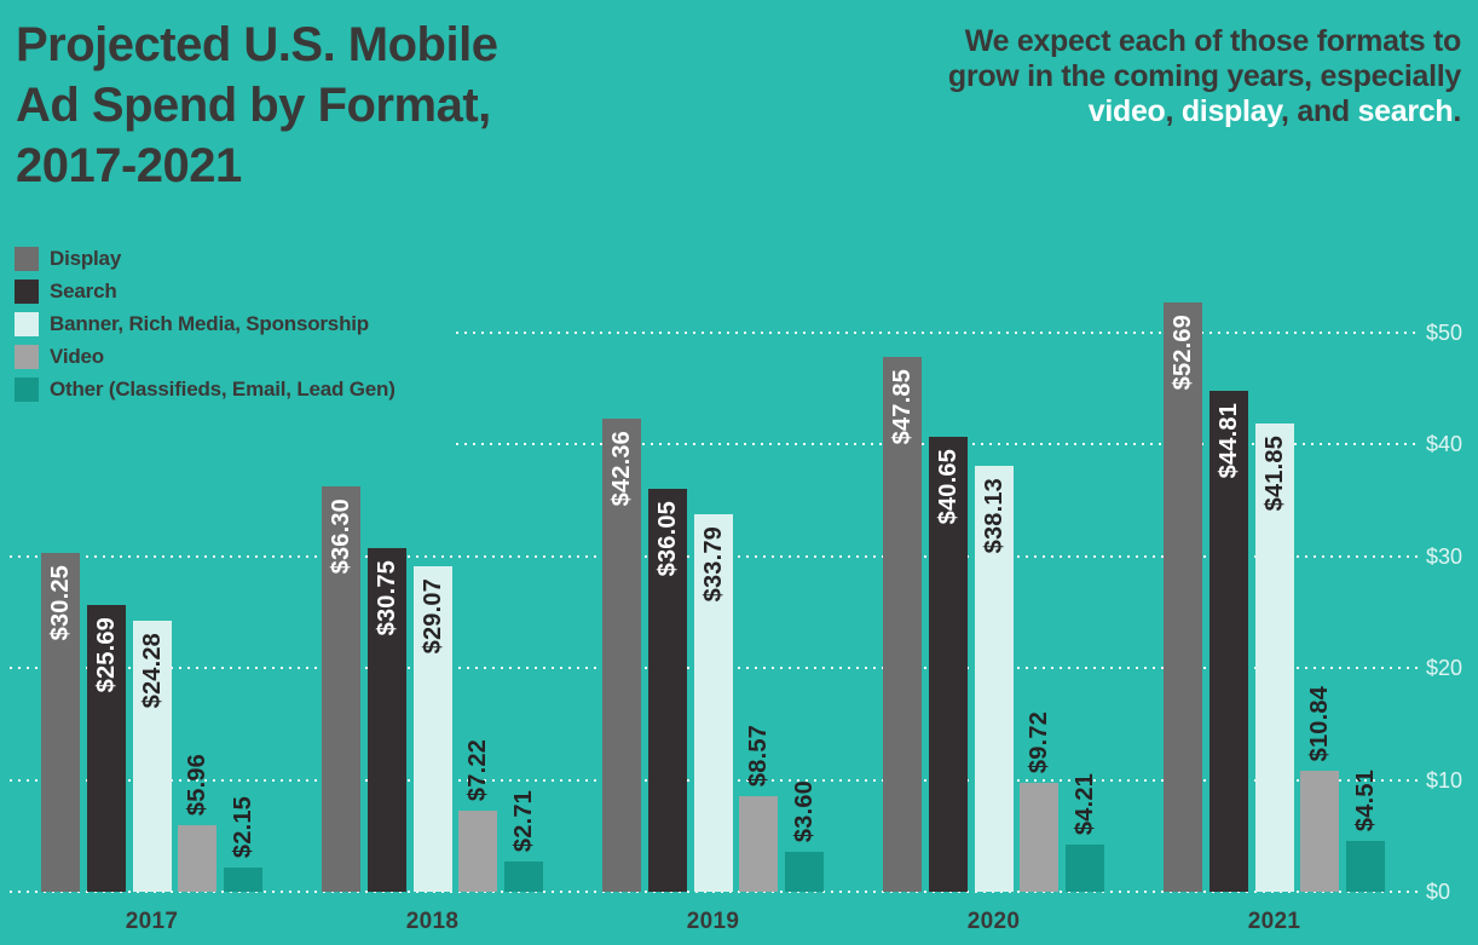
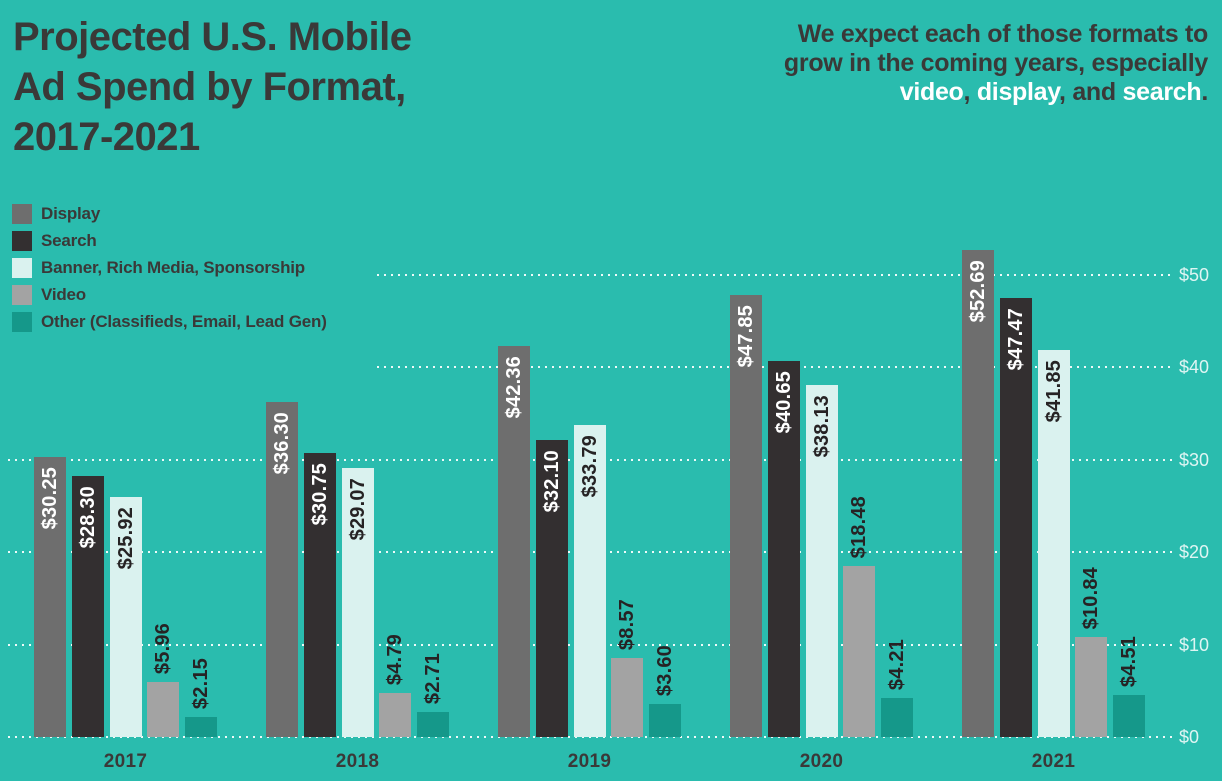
Search/2017: $25.69 -> $28.30
Banner, Rich Media, Sponsorship/2017: $24.28 -> $25.92
Video/2018: $7.22 -> $4.79
Search/2019: $36.05 -> $32.10
Video/2020: $9.72 -> $18.48
Search/2021: $44.81 -> $47.47
